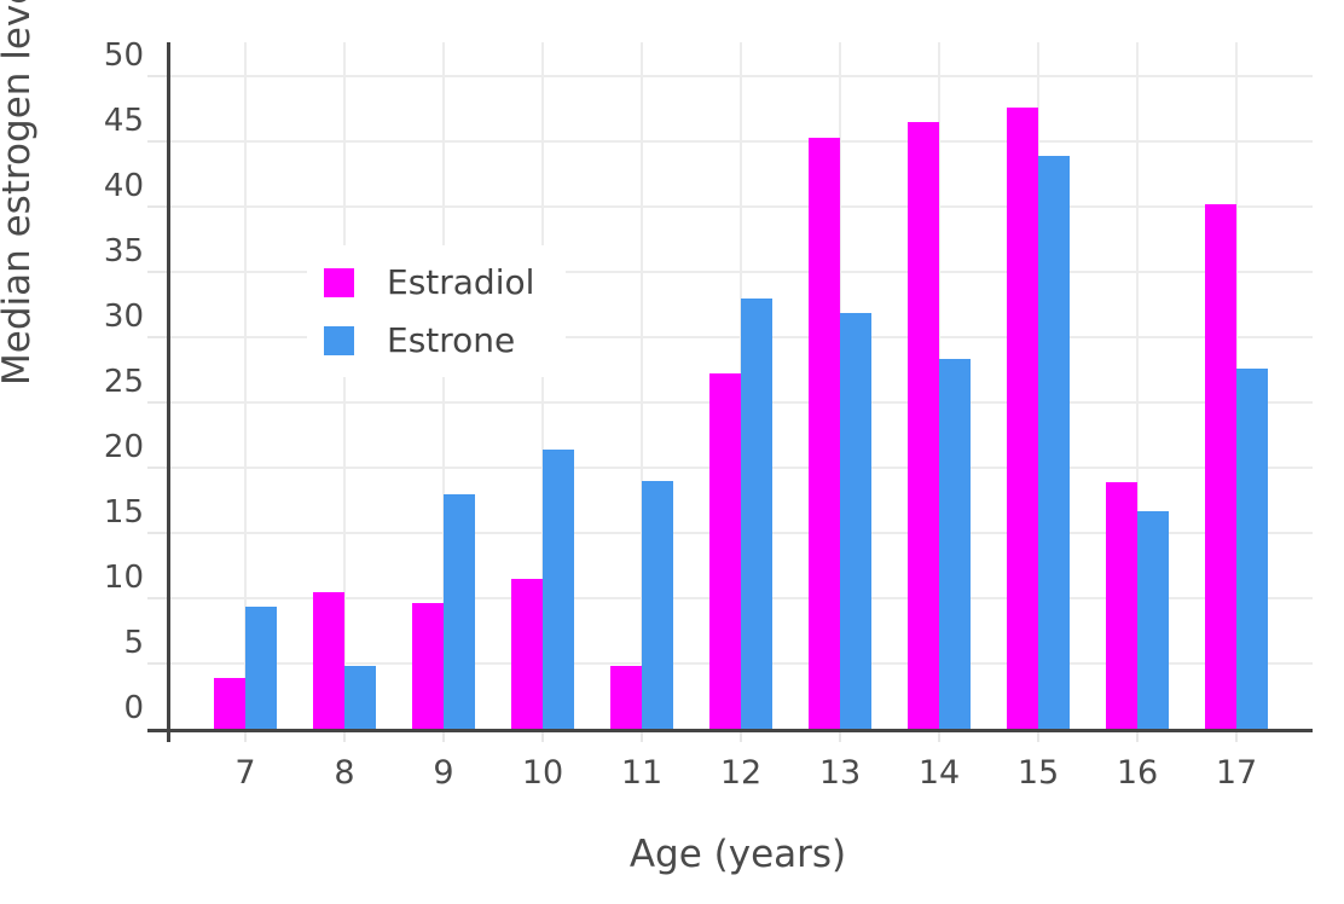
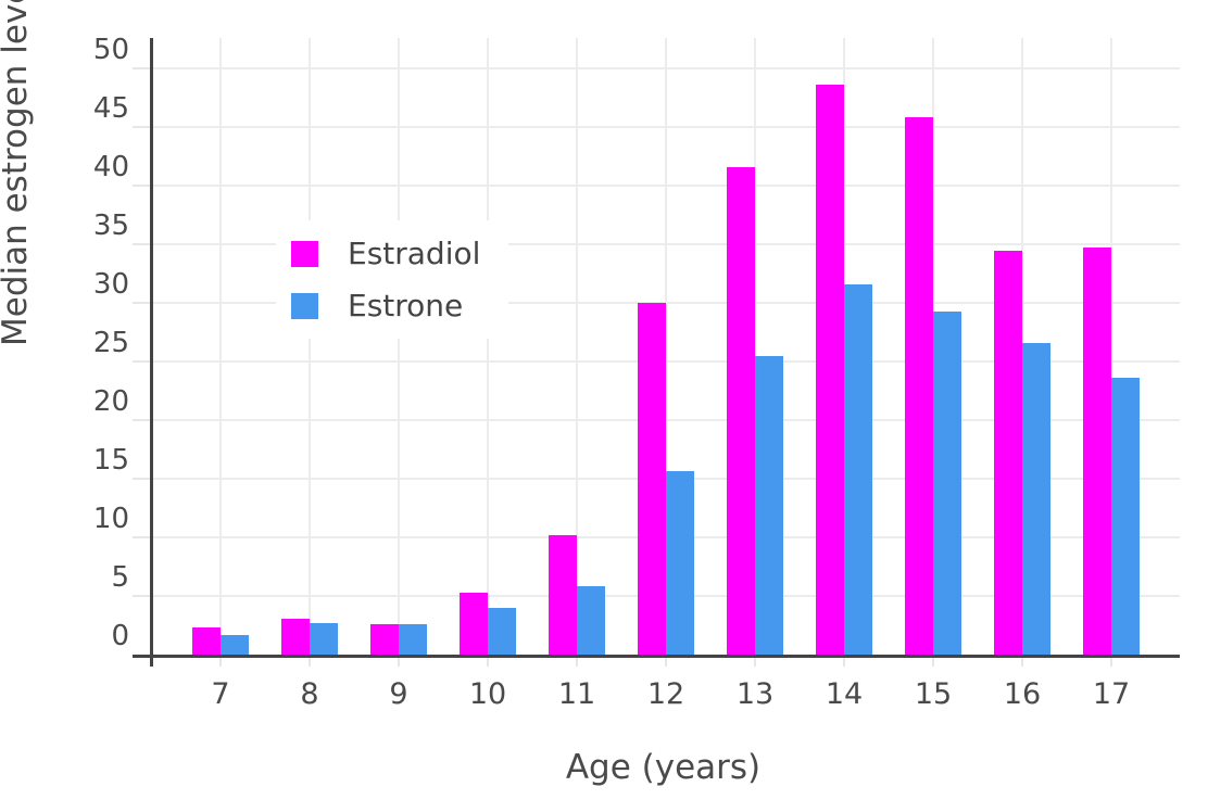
Estradiol/7: 3.9 -> 2.3
Estrone/7: 9.4 -> 1.7
Estradiol/8: 10.5 -> 3.1
Estrone/8: 4.8 -> 2.7
Estradiol/9: 9.6 -> 2.6
Estrone/9: 18.0 -> 2.6
Estradiol/10: 11.5 -> 5.3
Estrone/10: 21.4 -> 4.0
Estradiol/11: 4.8 -> 10.2
Estrone/11: 19.0 -> 5.8
Estradiol/12: 27.2 -> 30.0
Estrone/12: 33.0 -> 15.7
Estradiol/13: 45.3 -> 41.6
Estrone/13: 31.9 -> 25.5
Estradiol/14: 46.5 -> 48.6
Estrone/14: 28.3 -> 31.6
Estradiol/15: 47.6 -> 45.8
Estrone/15: 43.9 -> 29.3
Estradiol/16: 18.9 -> 34.5
Estrone/16: 16.7 -> 26.6
Estradiol/17: 40.2 -> 34.7
Estrone/17: 27.6 -> 23.6
